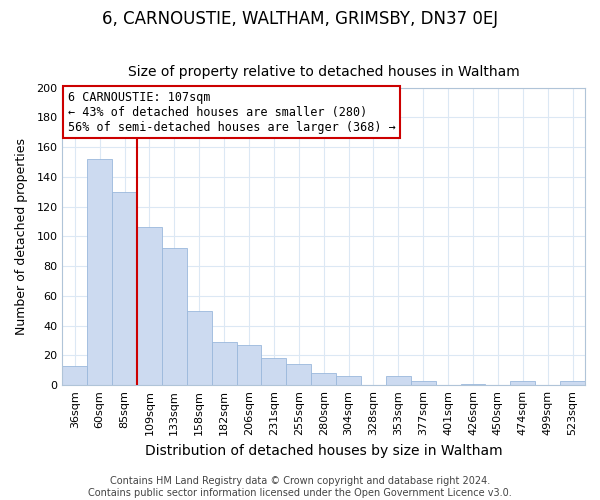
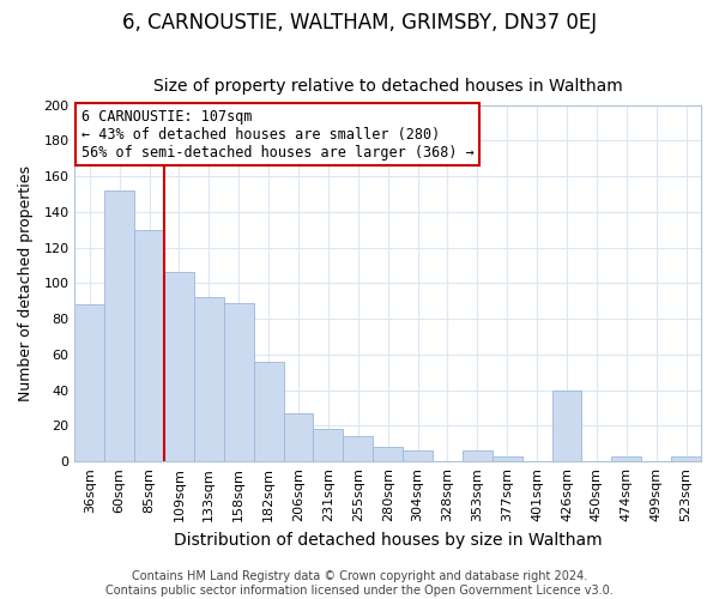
36sqm: 13 -> 88
158sqm: 50 -> 89
182sqm: 29 -> 56
426sqm: 1 -> 40
